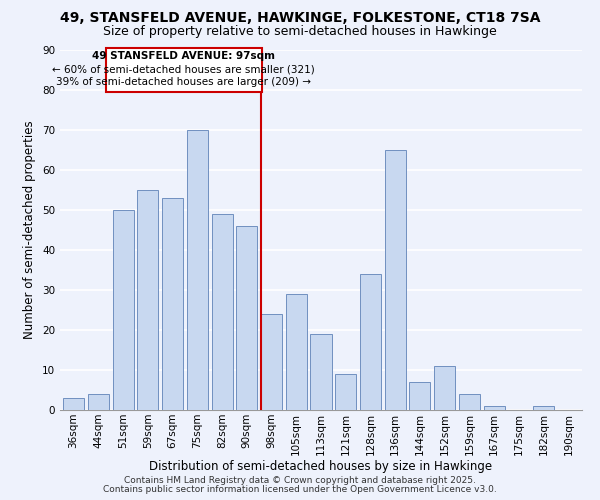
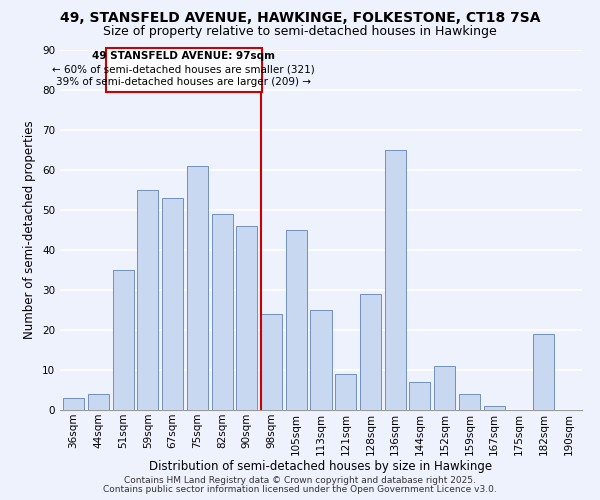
51sqm: 50 -> 35
75sqm: 70 -> 61
105sqm: 29 -> 45
113sqm: 19 -> 25
128sqm: 34 -> 29
182sqm: 1 -> 19
